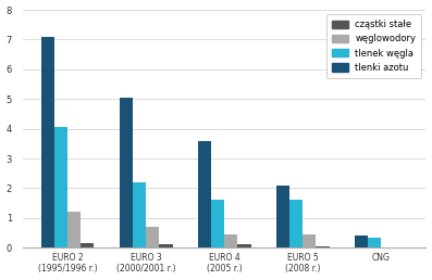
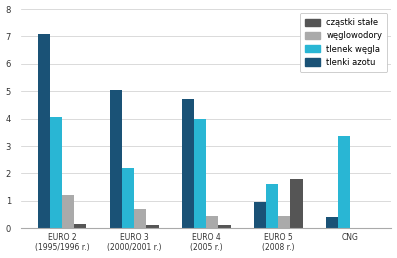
tlenki azotu/EURO 4 (2005 r.): 3.60 -> 4.70
tlenek węgla/EURO 4 (2005 r.): 1.60 -> 4.00
tlenki azotu/EURO 5 (2008 r.): 2.10 -> 0.95
cząstki stałe/EURO 5 (2008 r.): 0.05 -> 1.80
tlenek węgla/CNG: 0.35 -> 3.35
